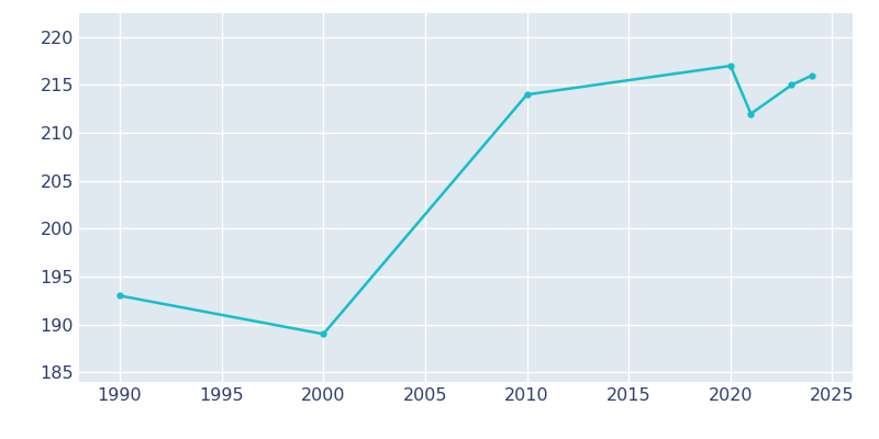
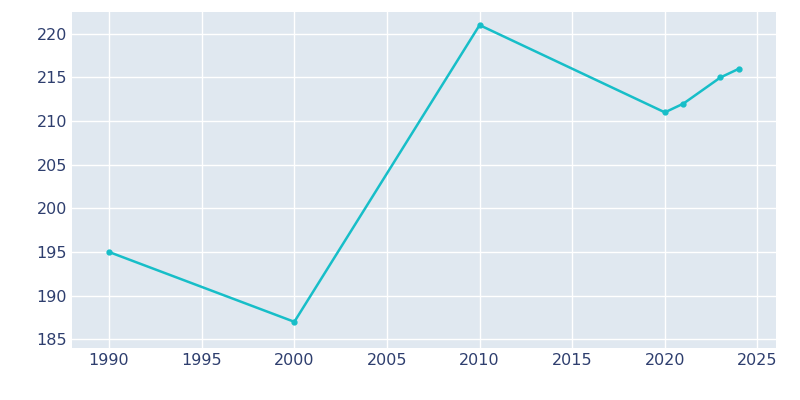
1990: 193 -> 195
2000: 189 -> 187
2010: 214 -> 221
2020: 217 -> 211
